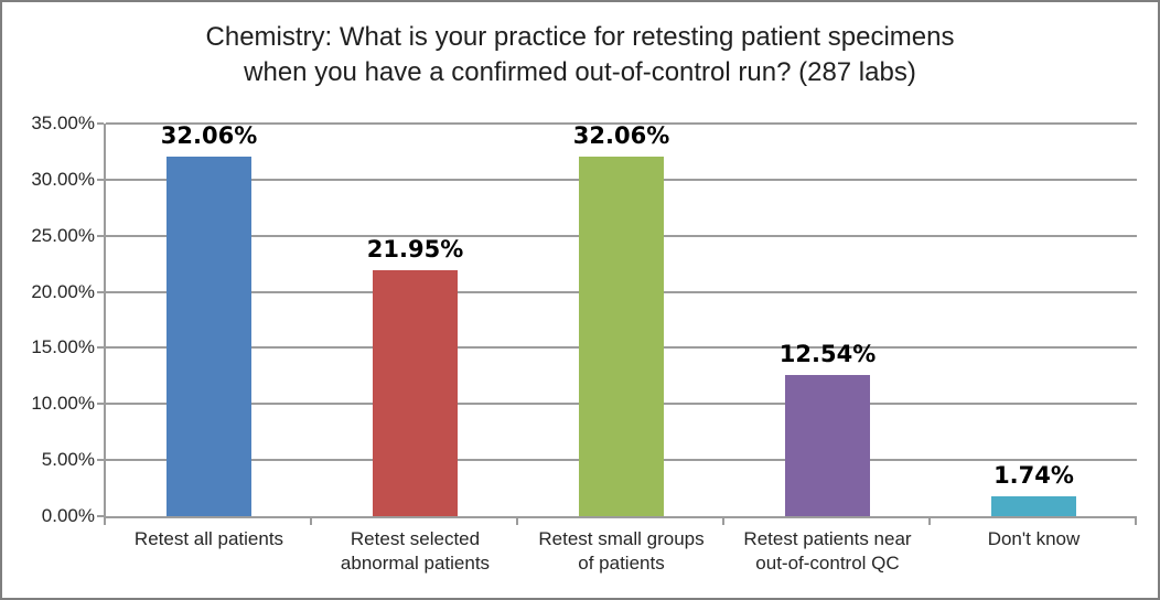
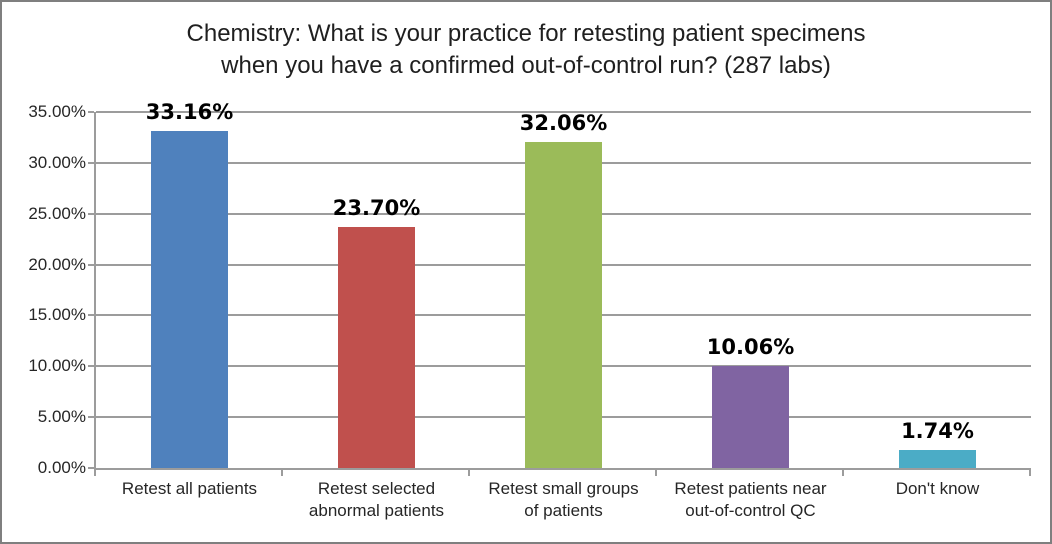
Retest all patients: 32.06% -> 33.16%
Retest selected abnormal patients: 21.95% -> 23.70%
Retest patients near out-of-control QC: 12.54% -> 10.06%
